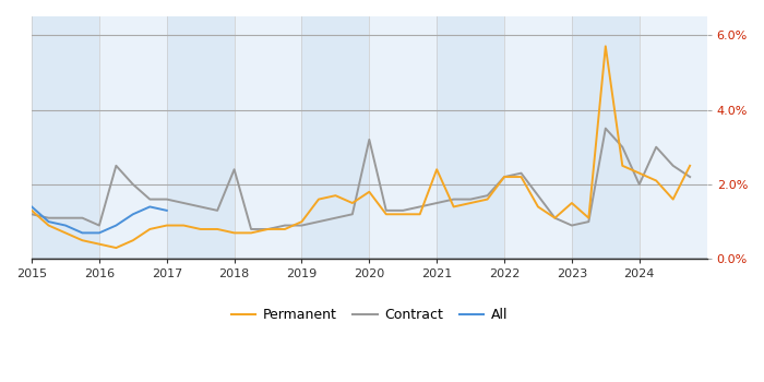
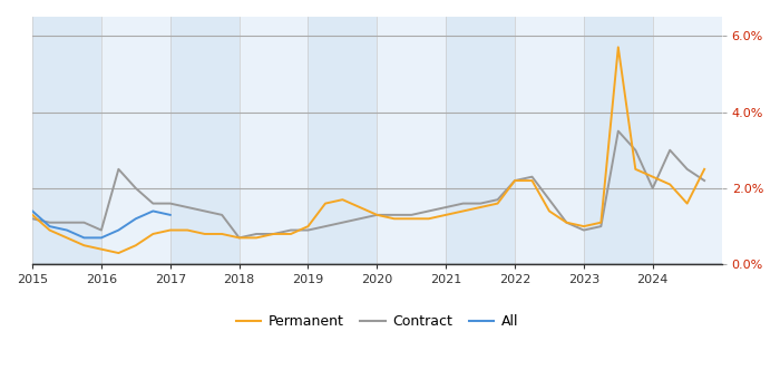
Contract/2018: 2.4% -> 0.7%
Permanent/2020: 1.8% -> 1.3%
Contract/2020: 3.2% -> 1.3%
Permanent/2021: 2.4% -> 1.3%
Permanent/2023: 1.5% -> 1.0%
